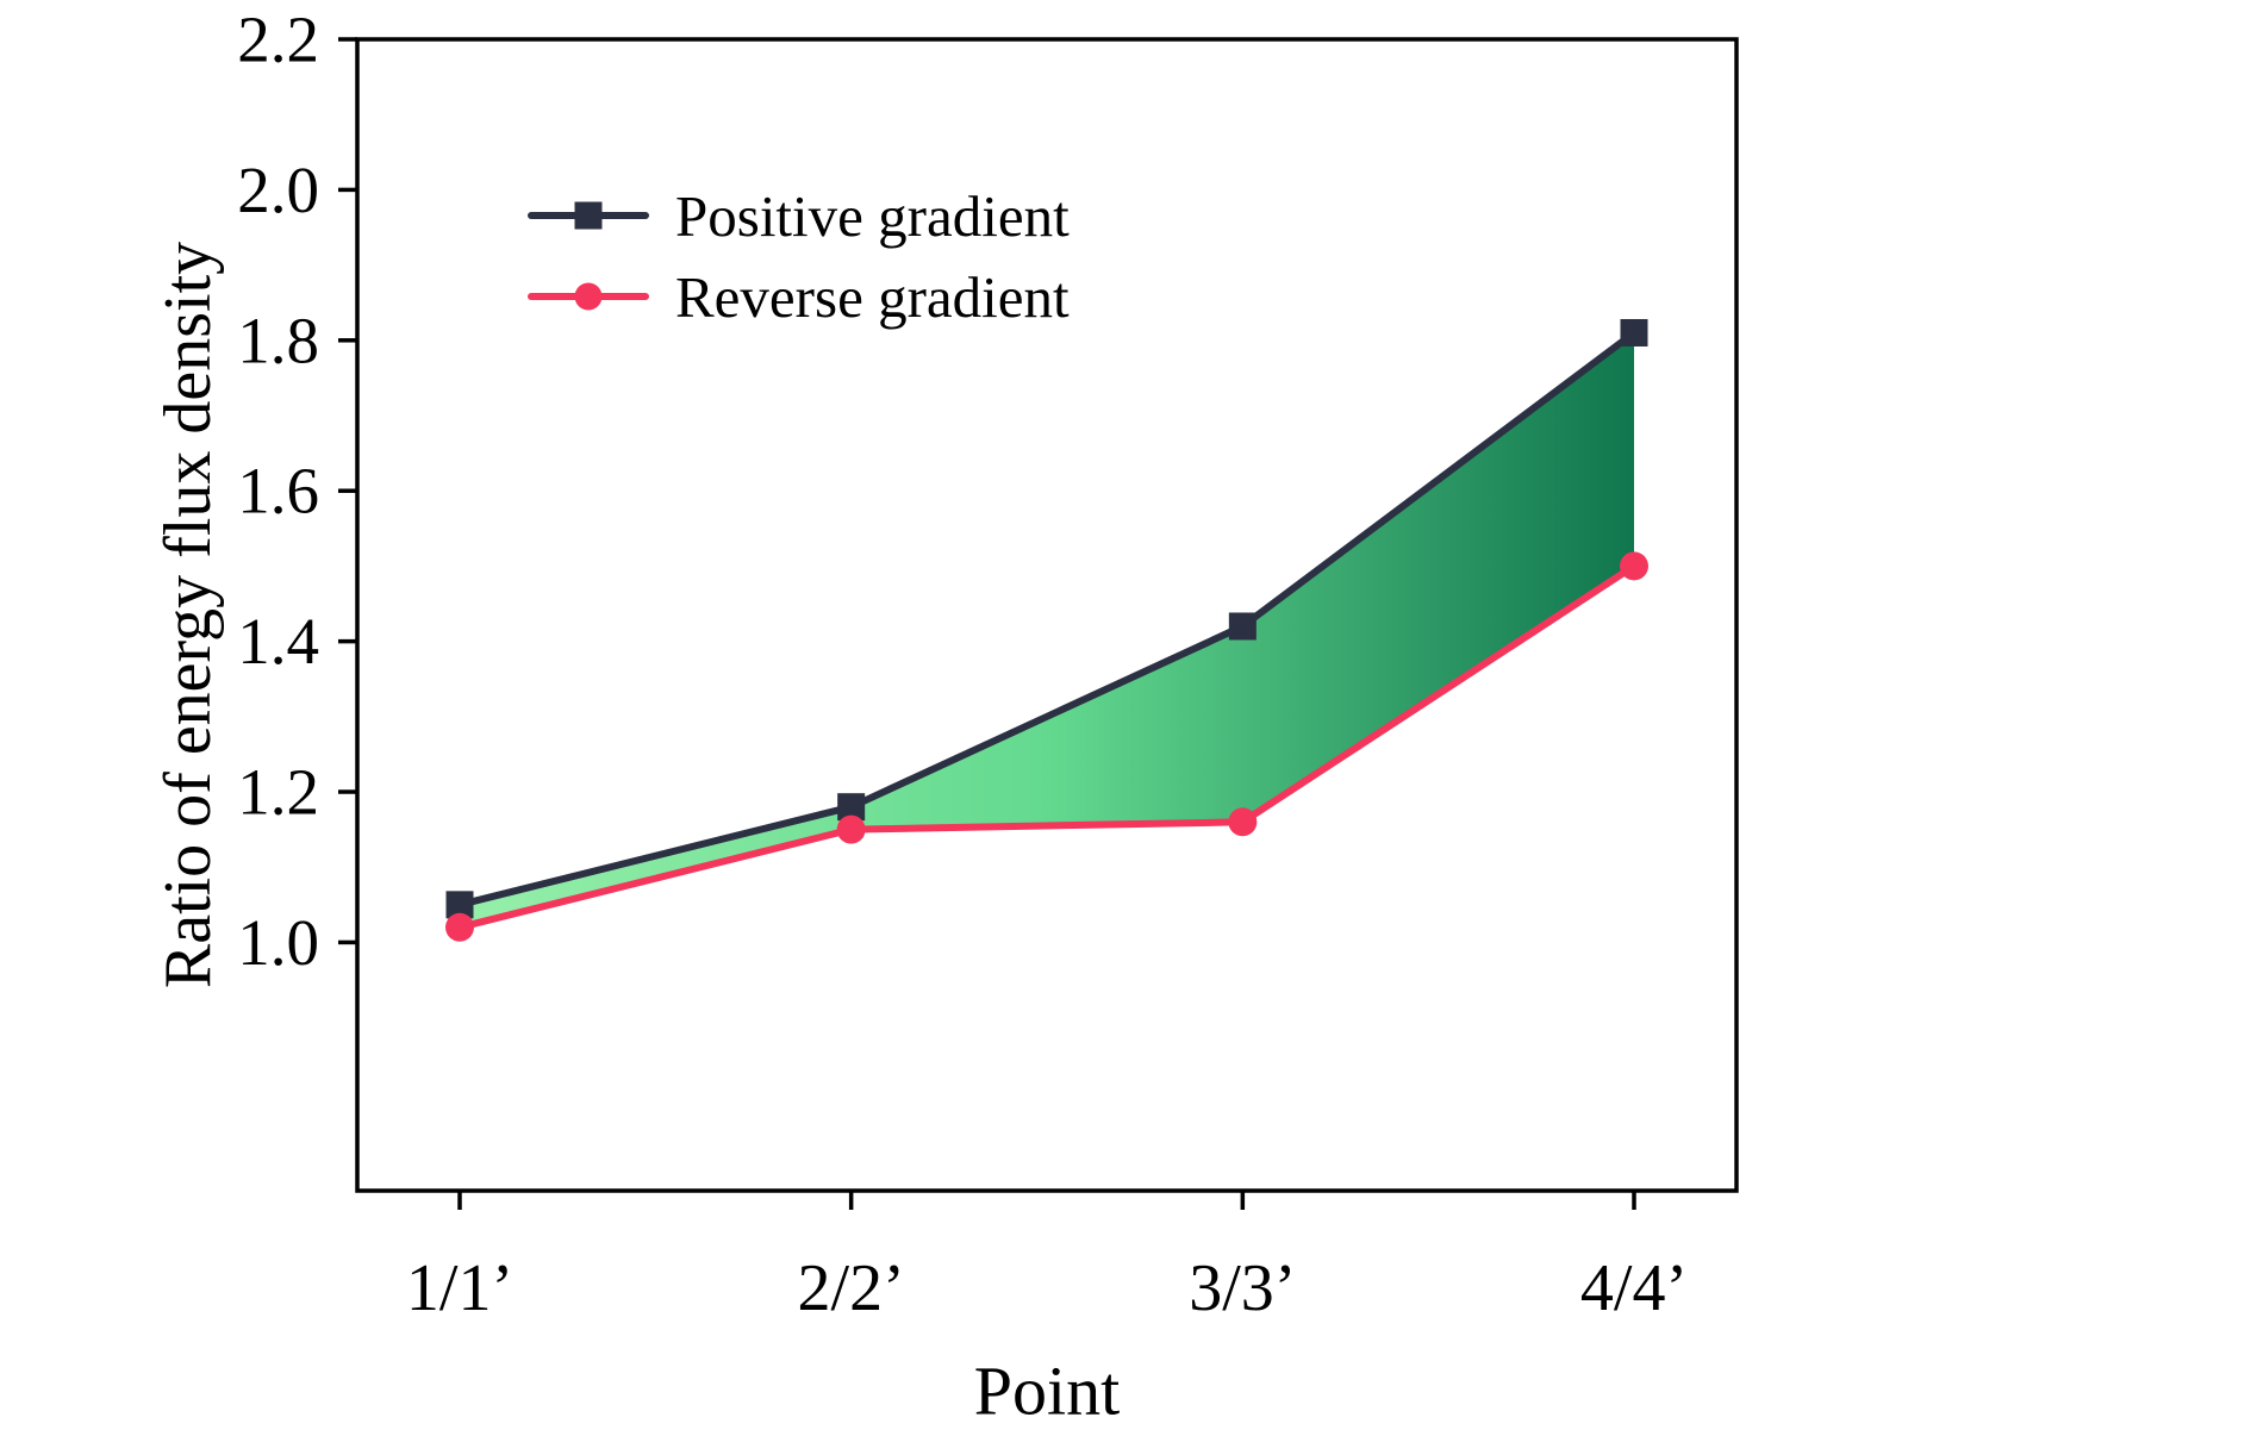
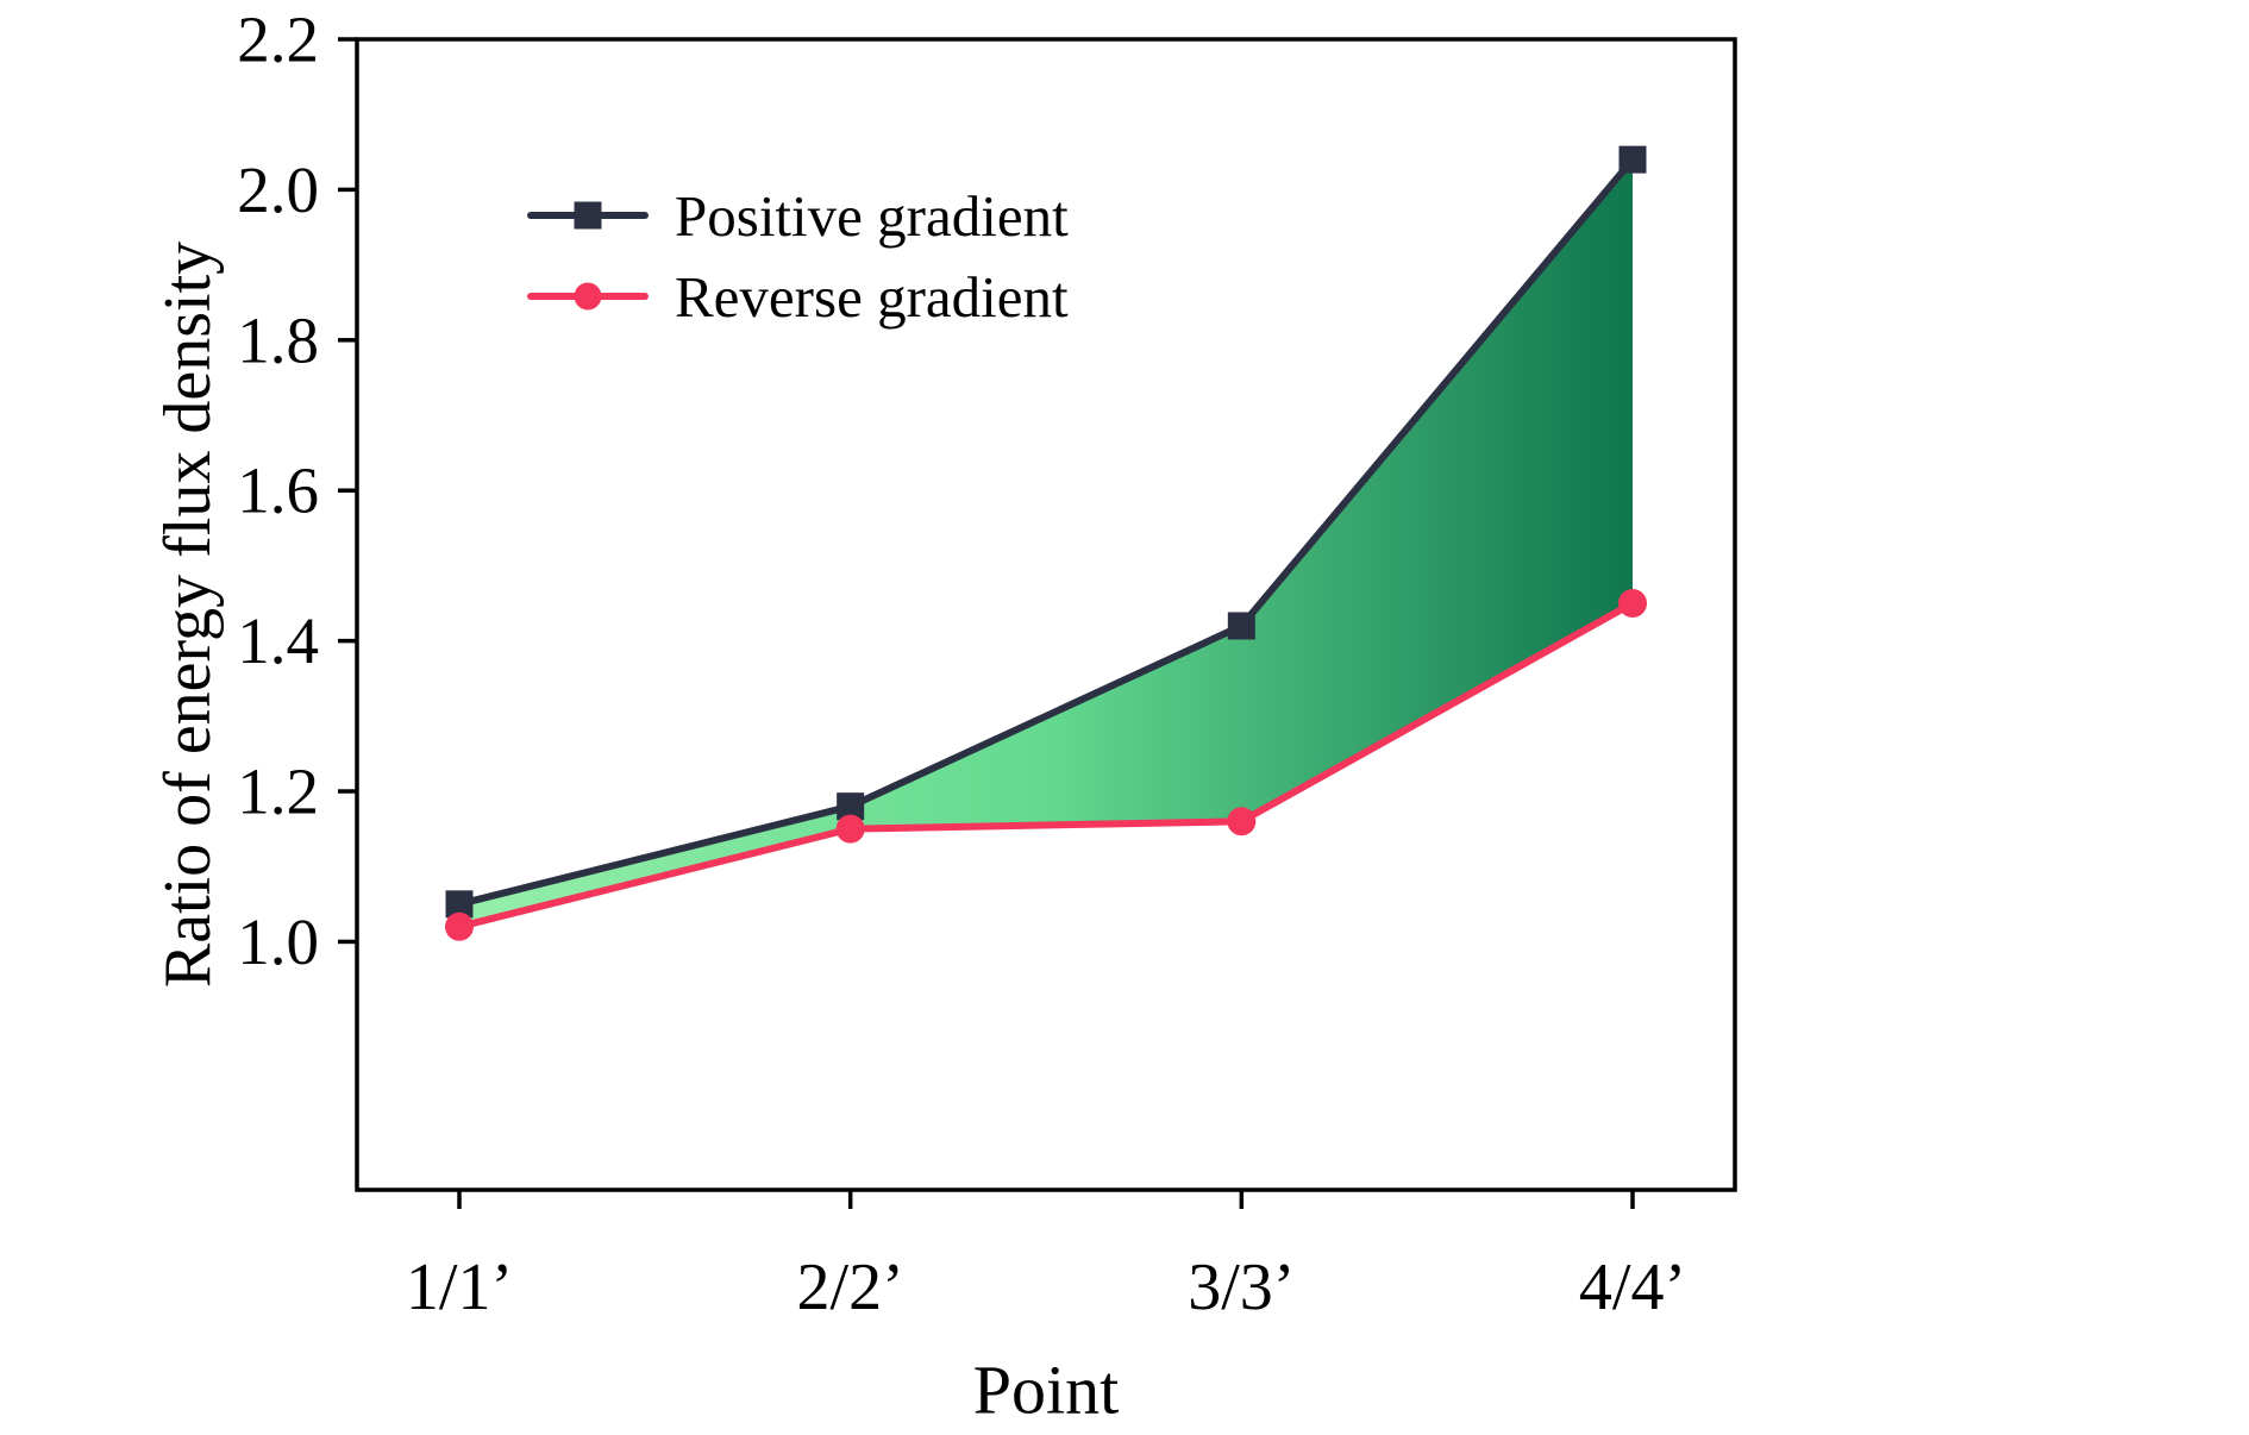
Positive gradient/4/4’: 1.81 -> 2.04
Reverse gradient/4/4’: 1.50 -> 1.45
